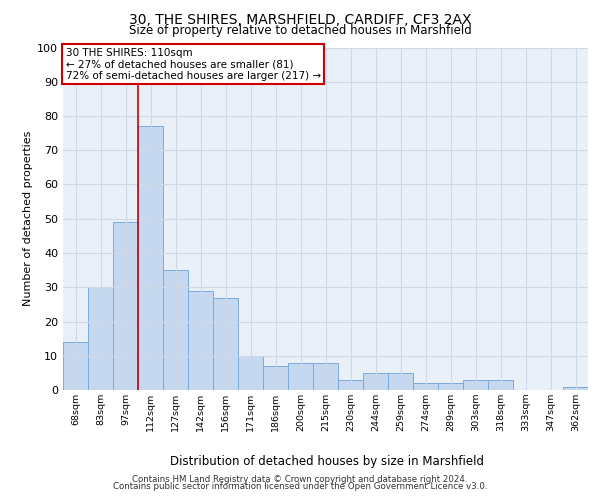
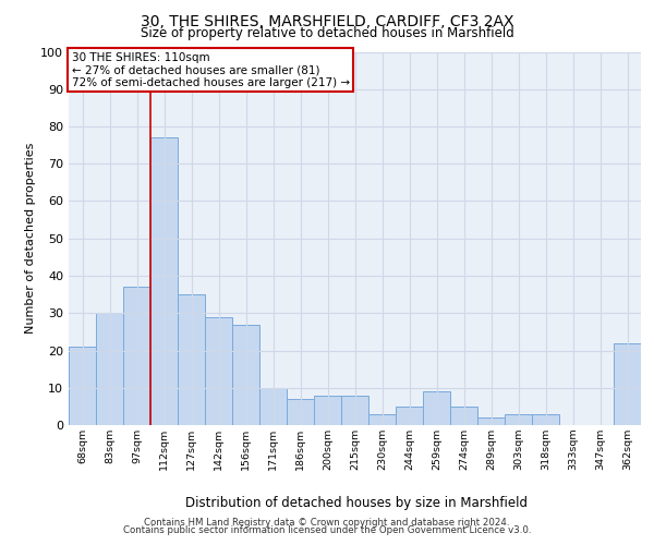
68sqm: 14 -> 21
97sqm: 49 -> 37
259sqm: 5 -> 9
274sqm: 2 -> 5
362sqm: 1 -> 22
